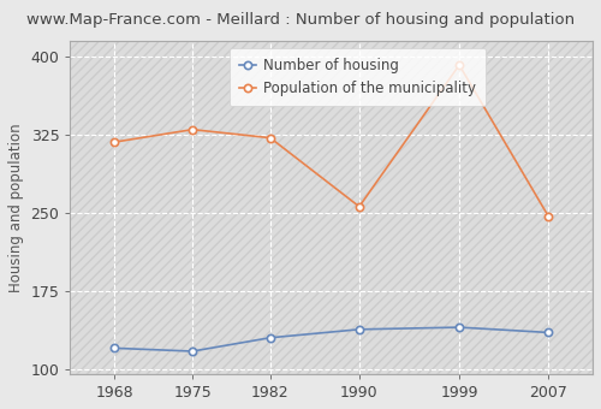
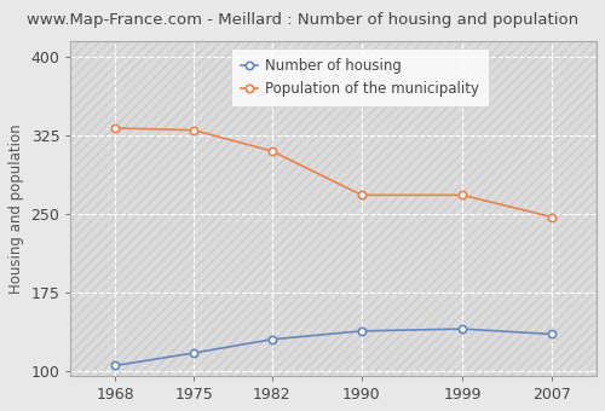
Number of housing/1968: 120 -> 105
Population of the municipality/1968: 318 -> 332
Population of the municipality/1982: 322 -> 310
Population of the municipality/1990: 256 -> 268
Population of the municipality/1999: 392 -> 268
